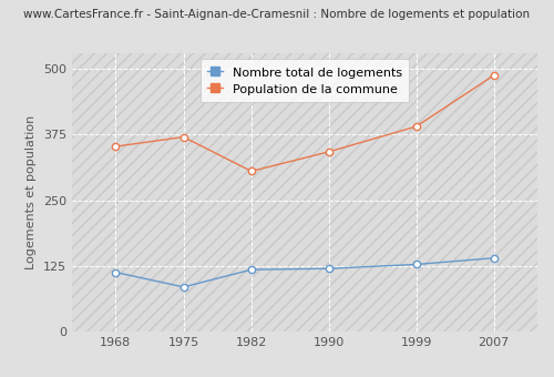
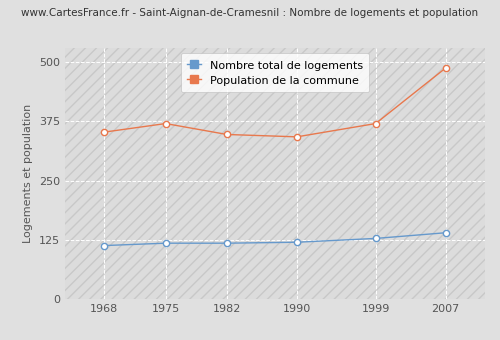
Nombre total de logements/1975: 85 -> 118
Population de la commune/1982: 305 -> 347
Population de la commune/1999: 390 -> 370
